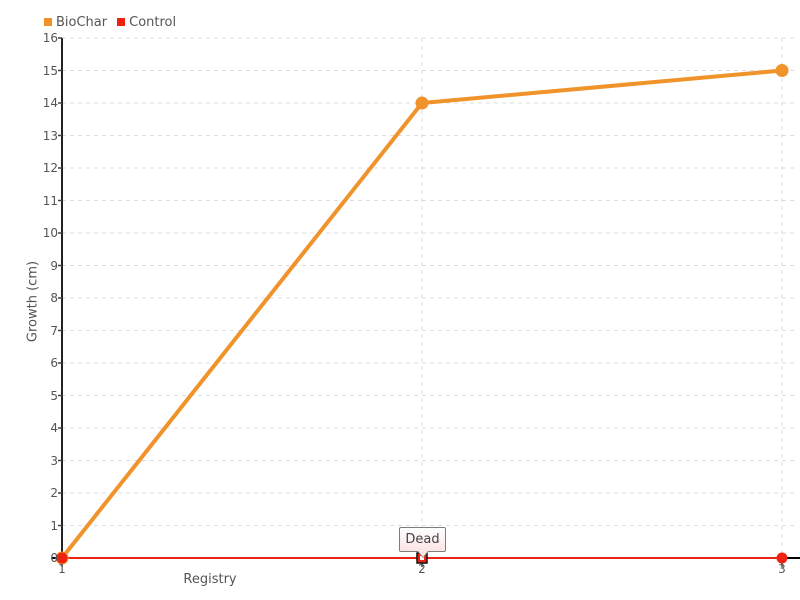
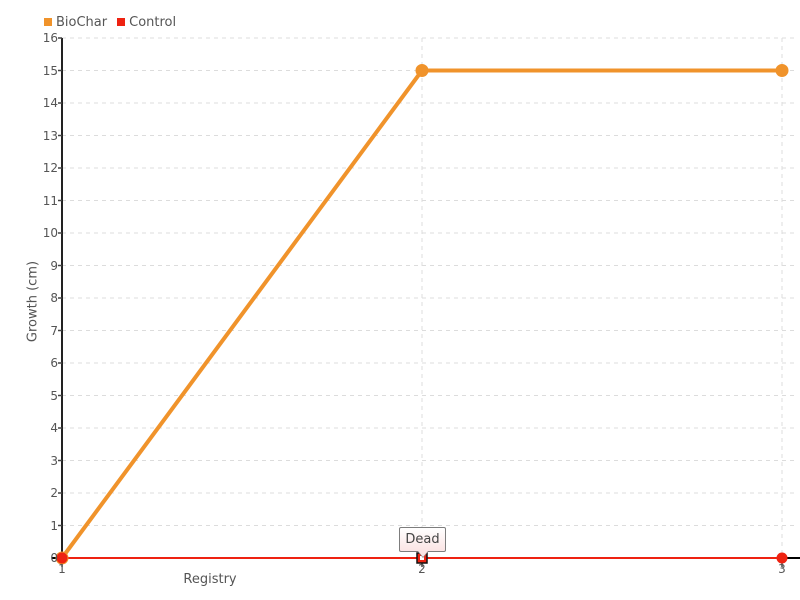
BioChar/2: 14 -> 15
